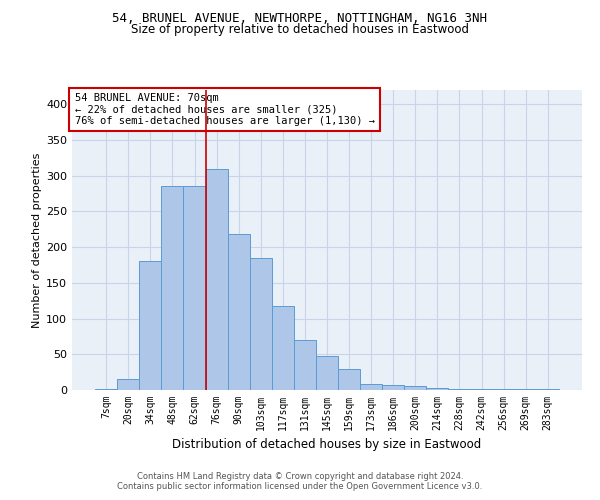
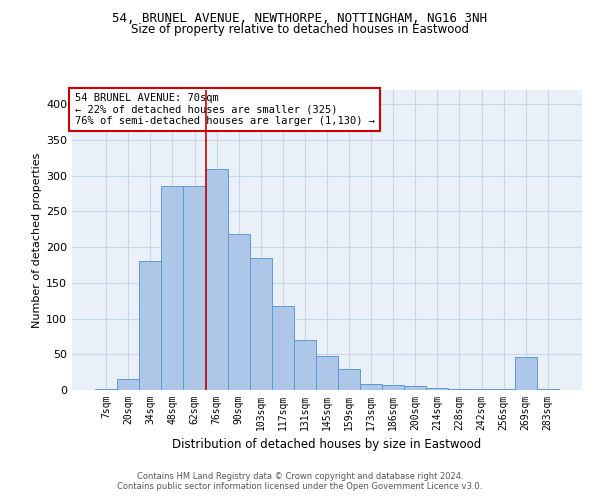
269sqm: 1 -> 46
